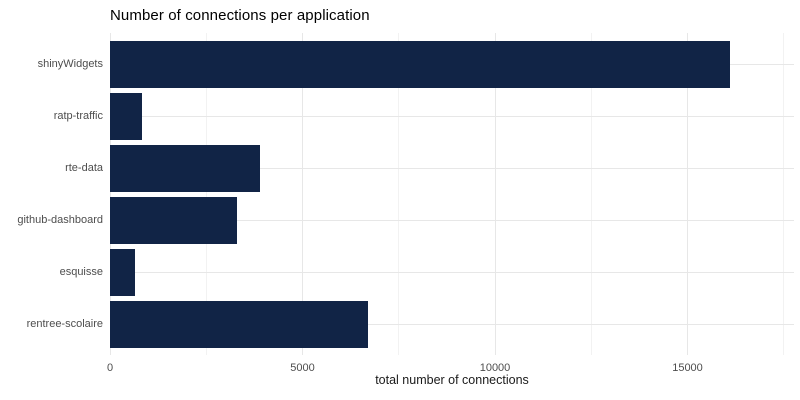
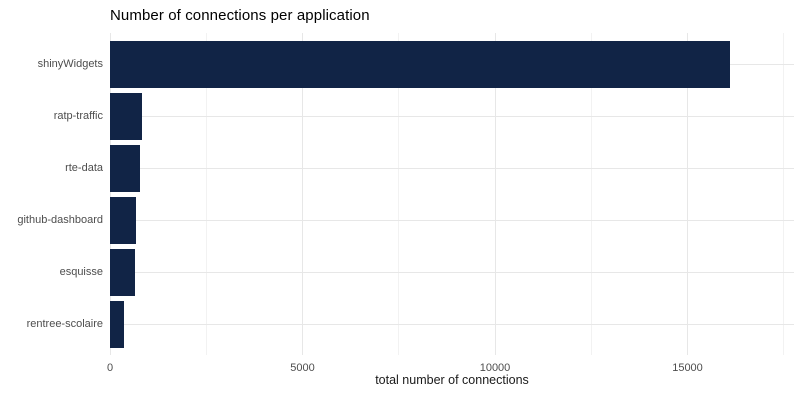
rte-data: 3900 -> 800
github-dashboard: 3300 -> 700
rentree-scolaire: 6700 -> 400
